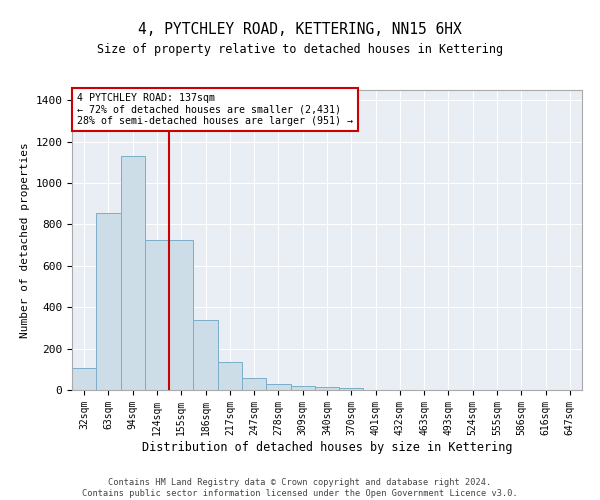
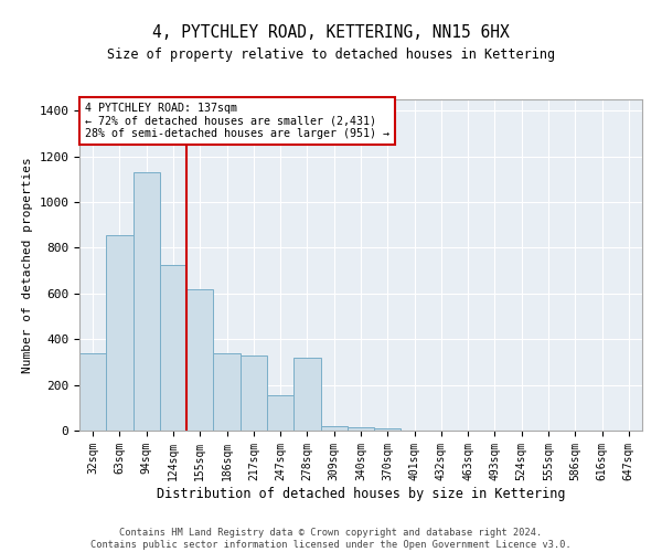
32sqm: 105 -> 340
155sqm: 725 -> 620
217sqm: 135 -> 330
247sqm: 60 -> 155
278sqm: 30 -> 320
